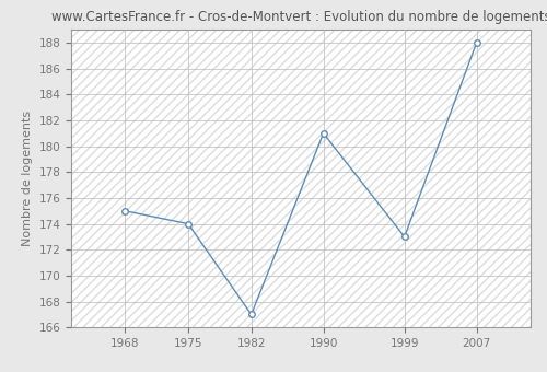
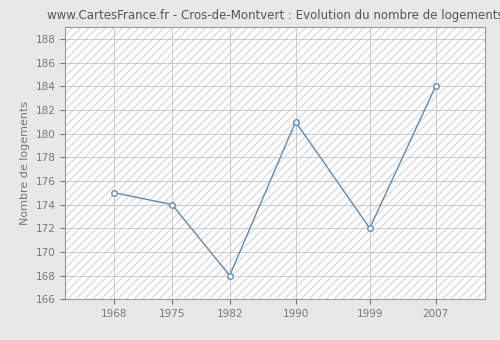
1982: 167 -> 168
1999: 173 -> 172
2007: 188 -> 184
